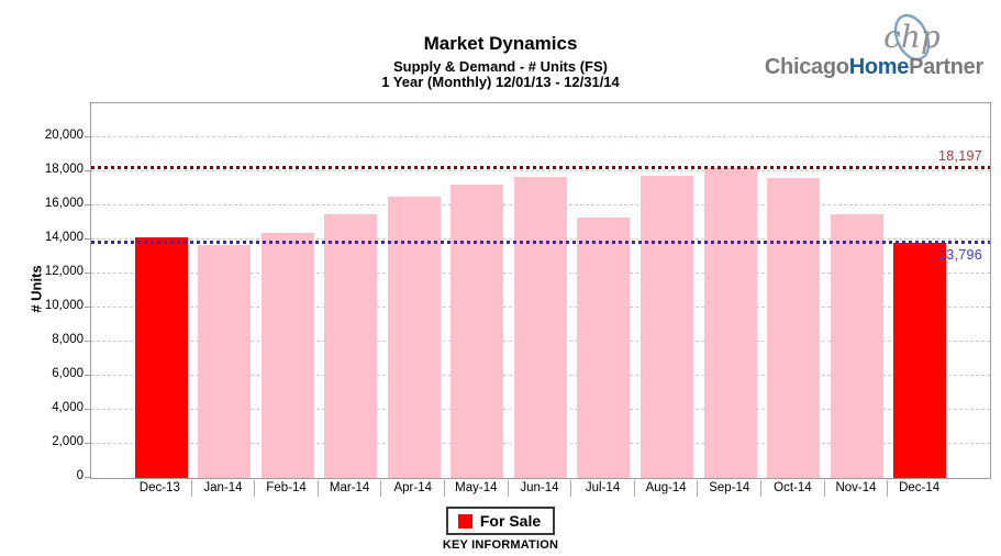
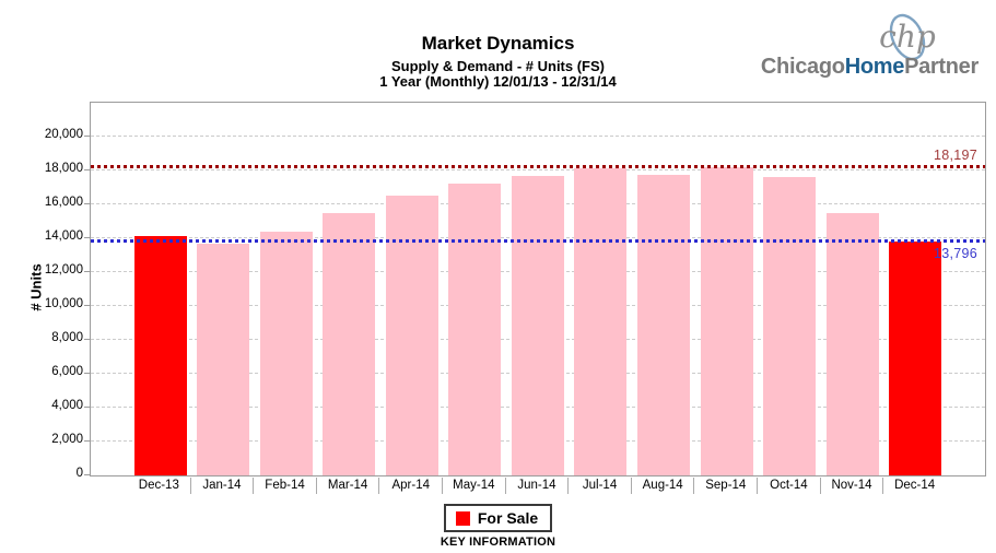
Jul-14: 15300 -> 18100
